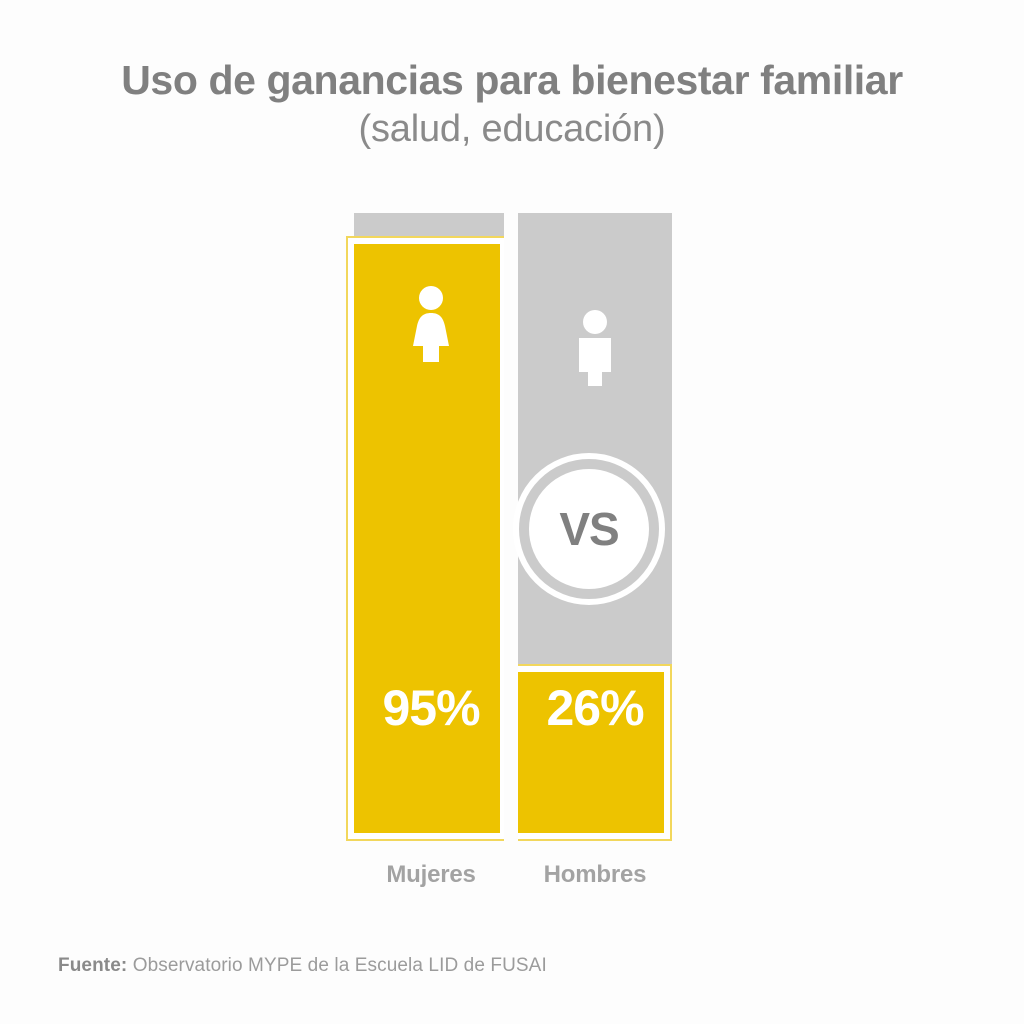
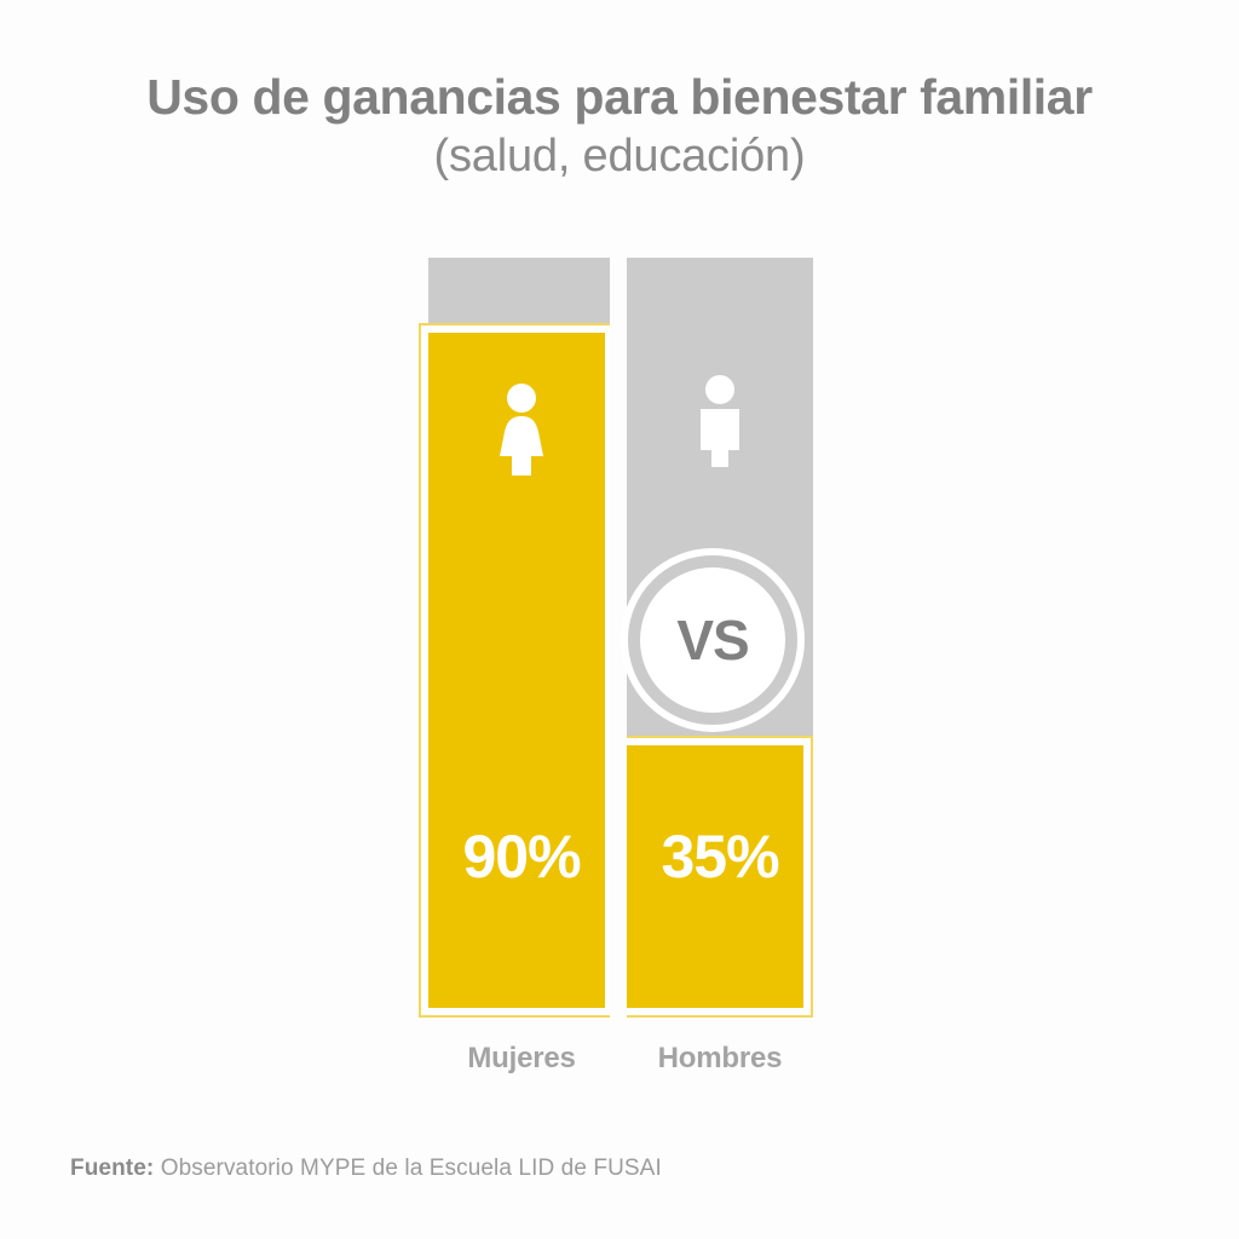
Mujeres: 95% -> 90%
Hombres: 26% -> 35%
